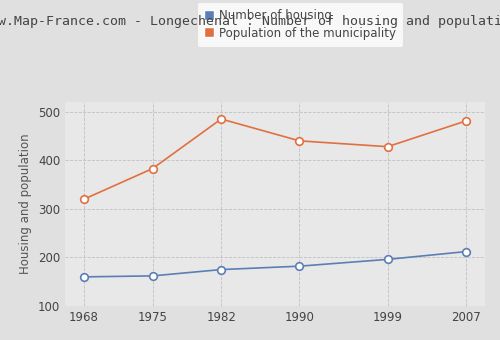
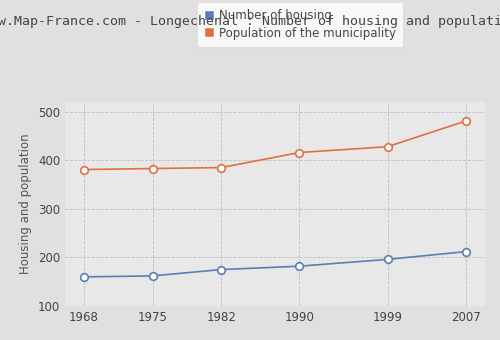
Population of the municipality/1968: 320 -> 381
Population of the municipality/1982: 485 -> 385
Population of the municipality/1990: 440 -> 416
